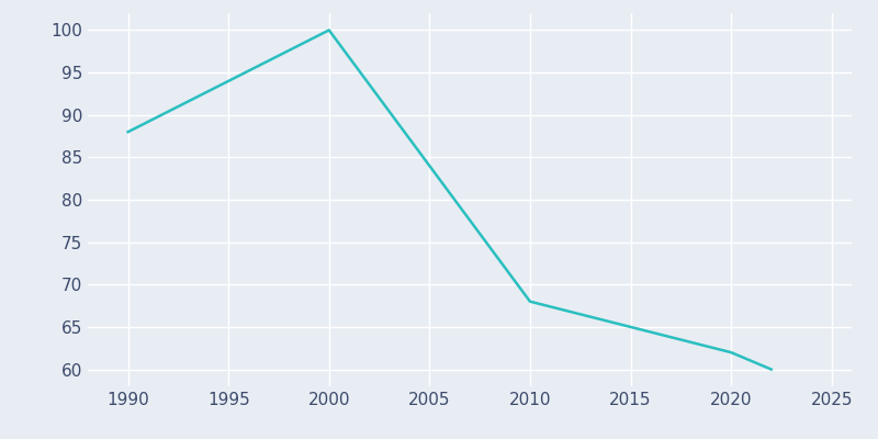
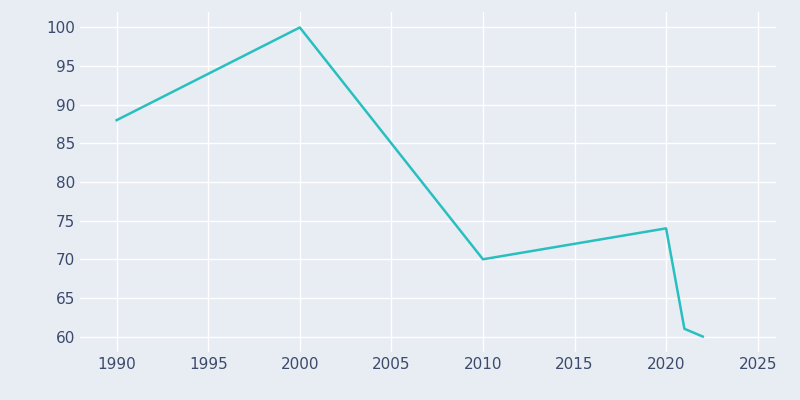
2010: 68 -> 70
2020: 62 -> 74
